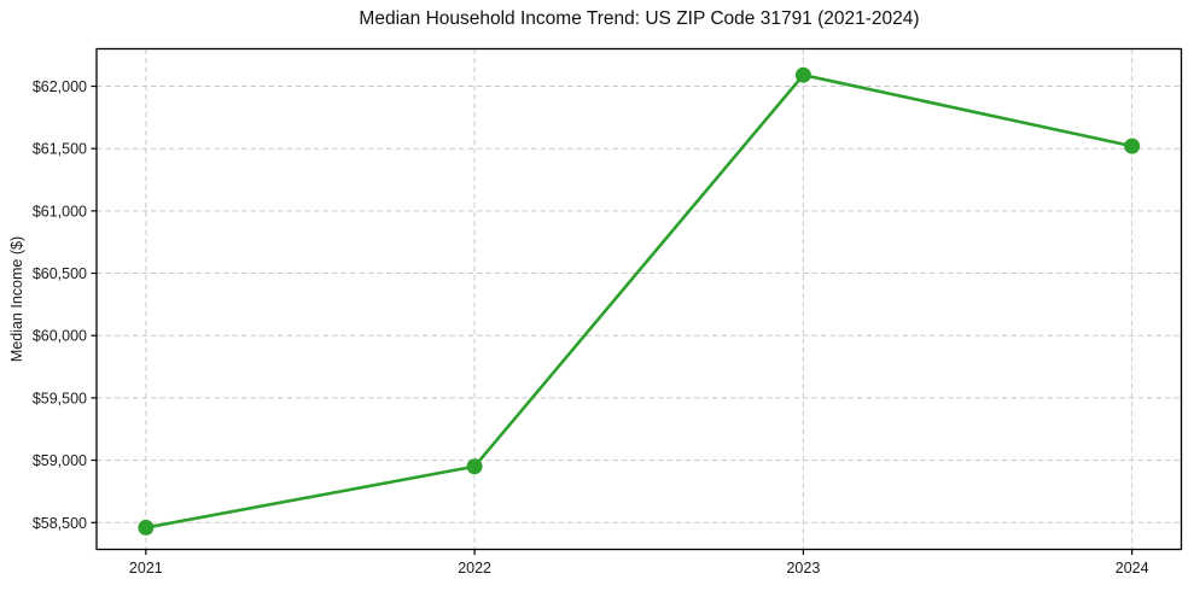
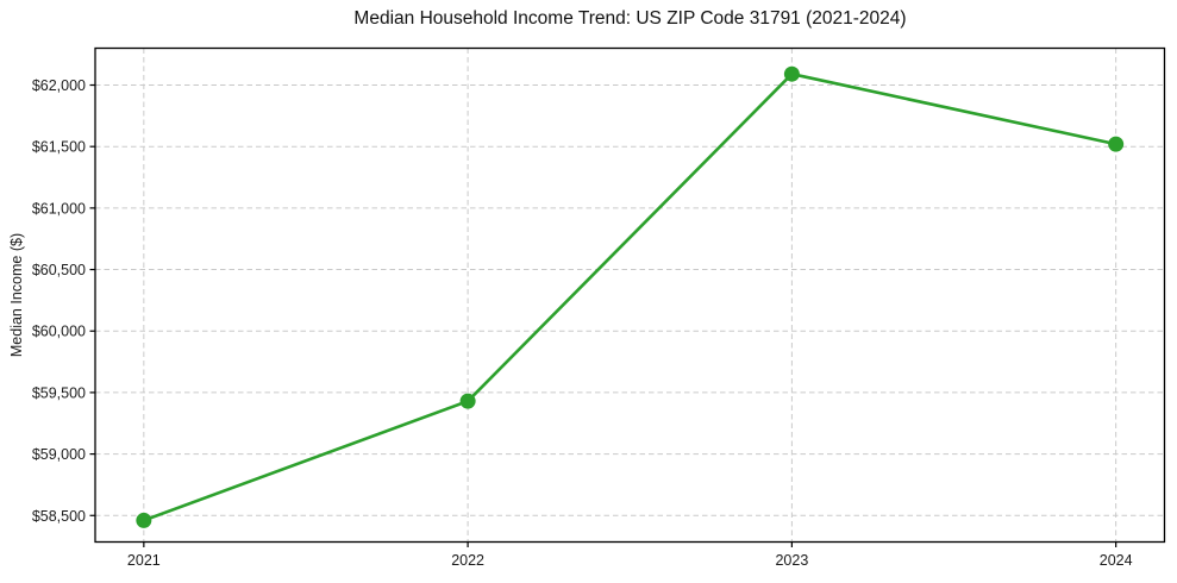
2022: $58950 -> $59430
